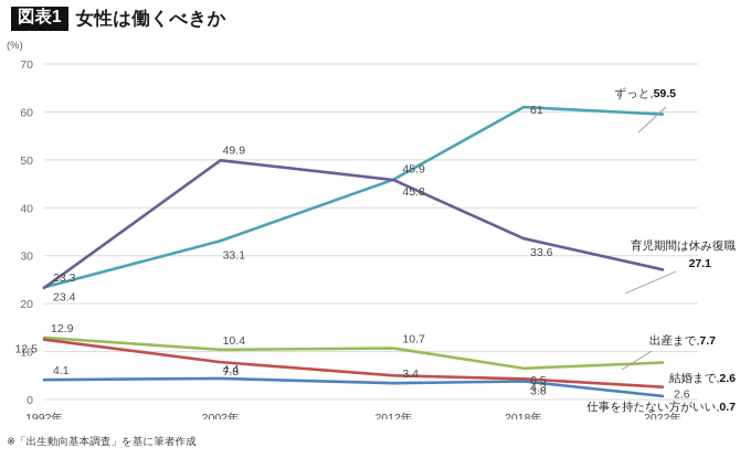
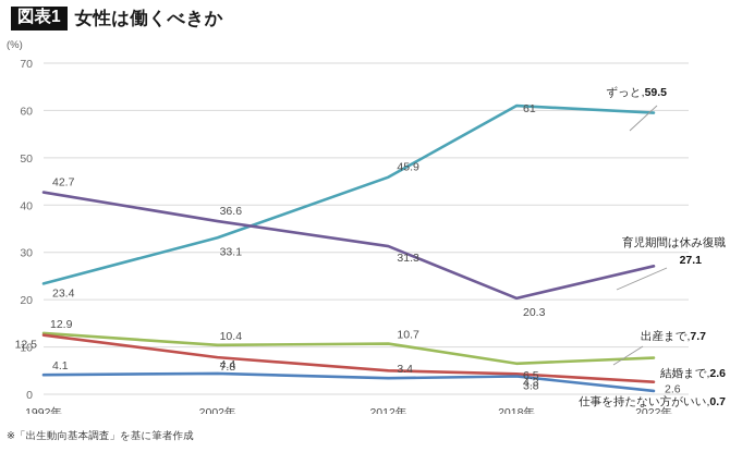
育児期間は休み復職/1992年: 23.3 -> 42.7
育児期間は休み復職/2002年: 49.9 -> 36.6
育児期間は休み復職/2012年: 45.8 -> 31.3
育児期間は休み復職/2018年: 33.6 -> 20.3
